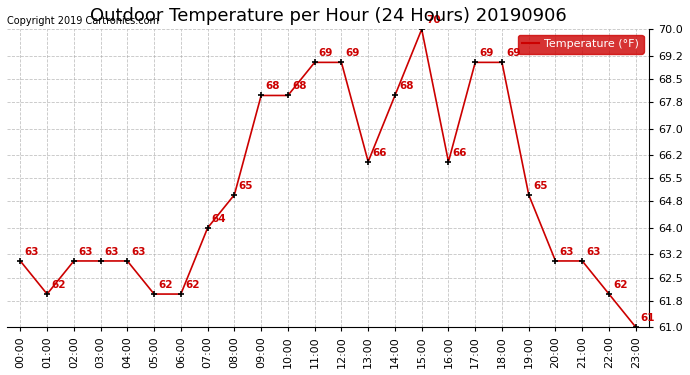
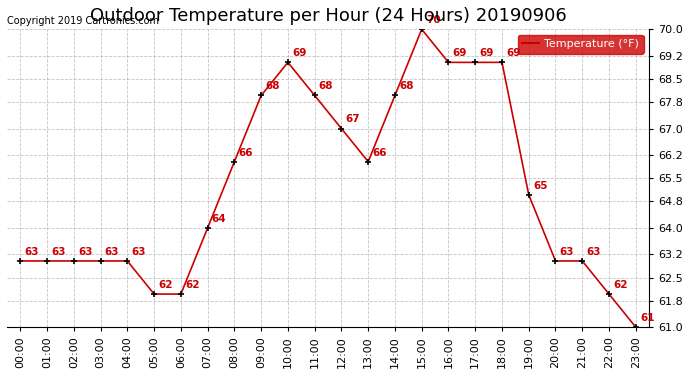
01:00: 62 -> 63
08:00: 65 -> 66
10:00: 68 -> 69
11:00: 69 -> 68
12:00: 69 -> 67
16:00: 66 -> 69
